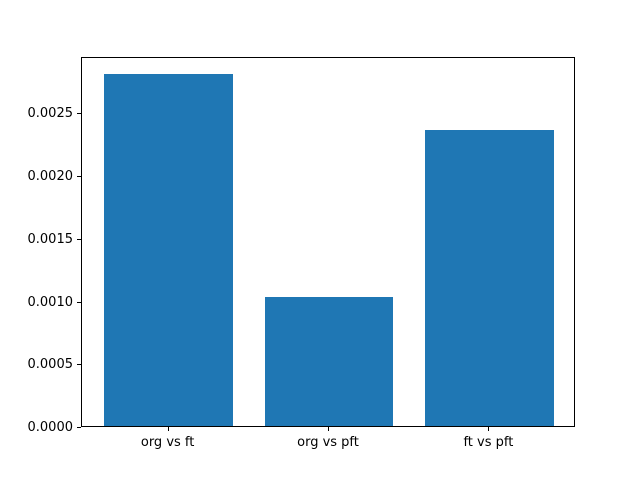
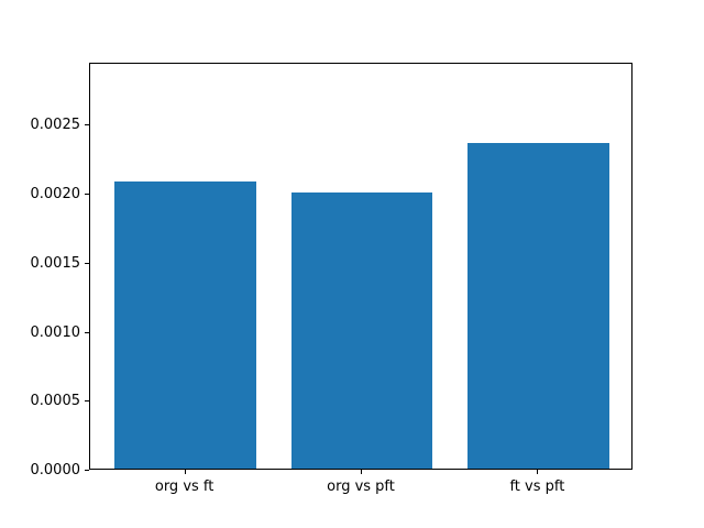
org vs ft: 0.00281 -> 0.00208
org vs pft: 0.00103 -> 0.00200
